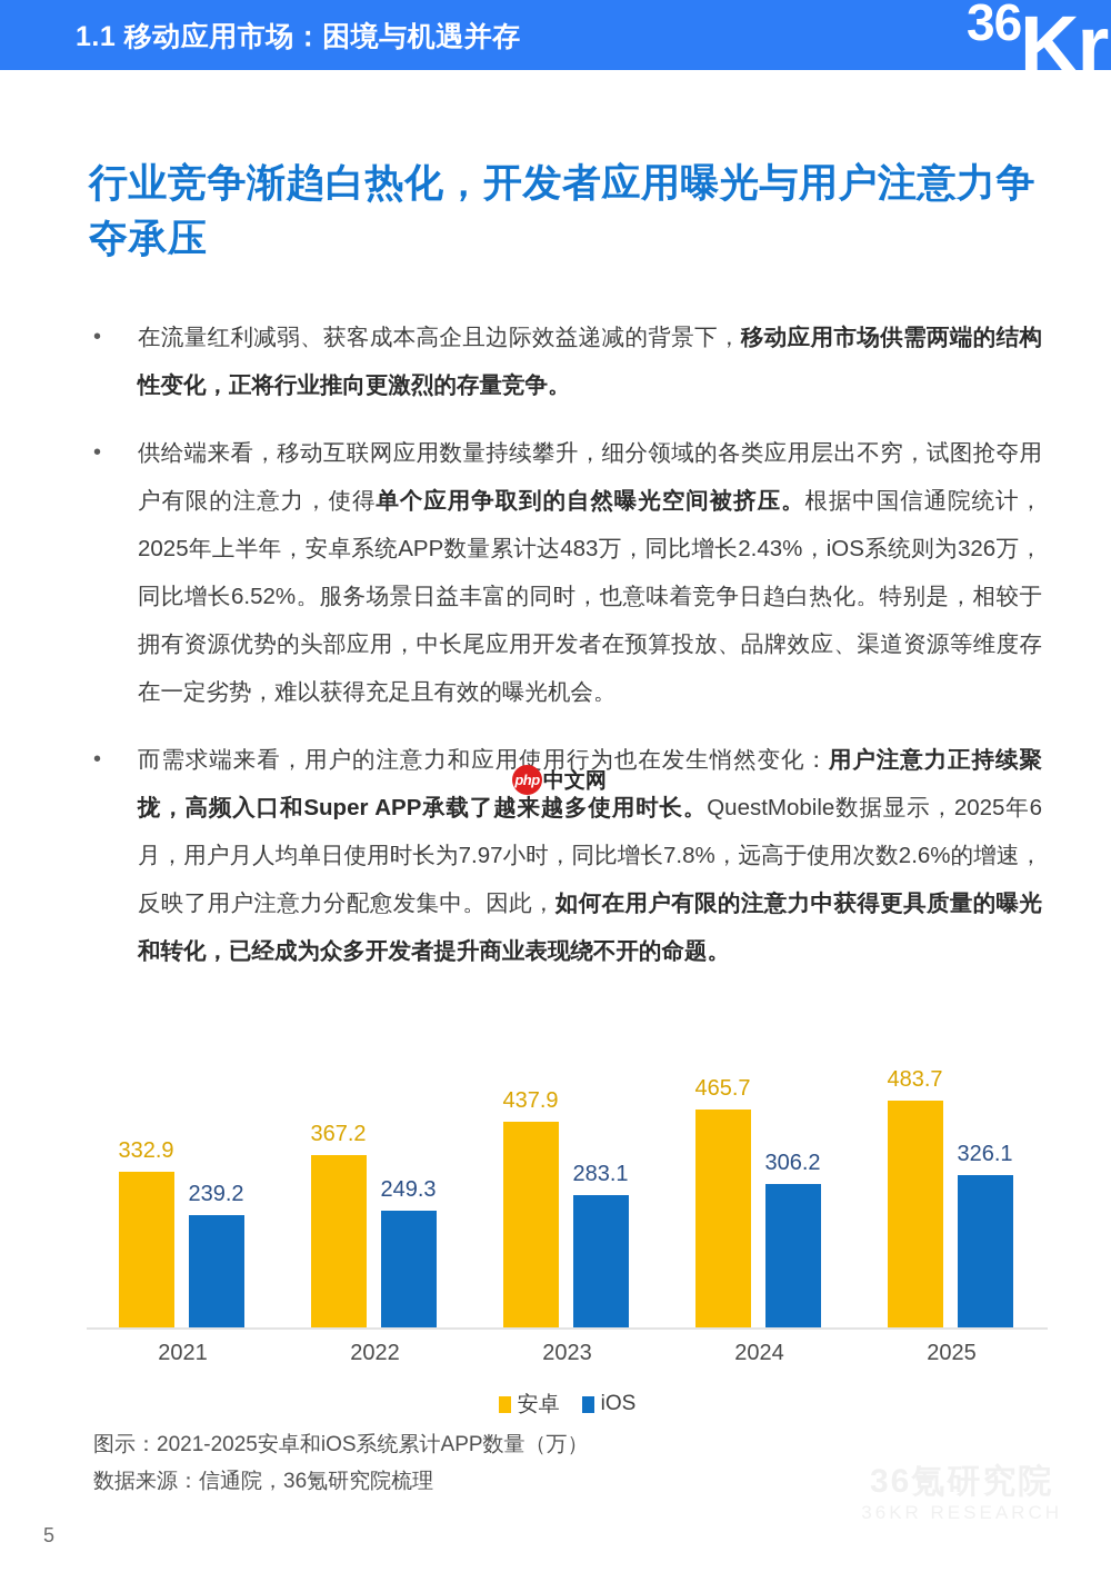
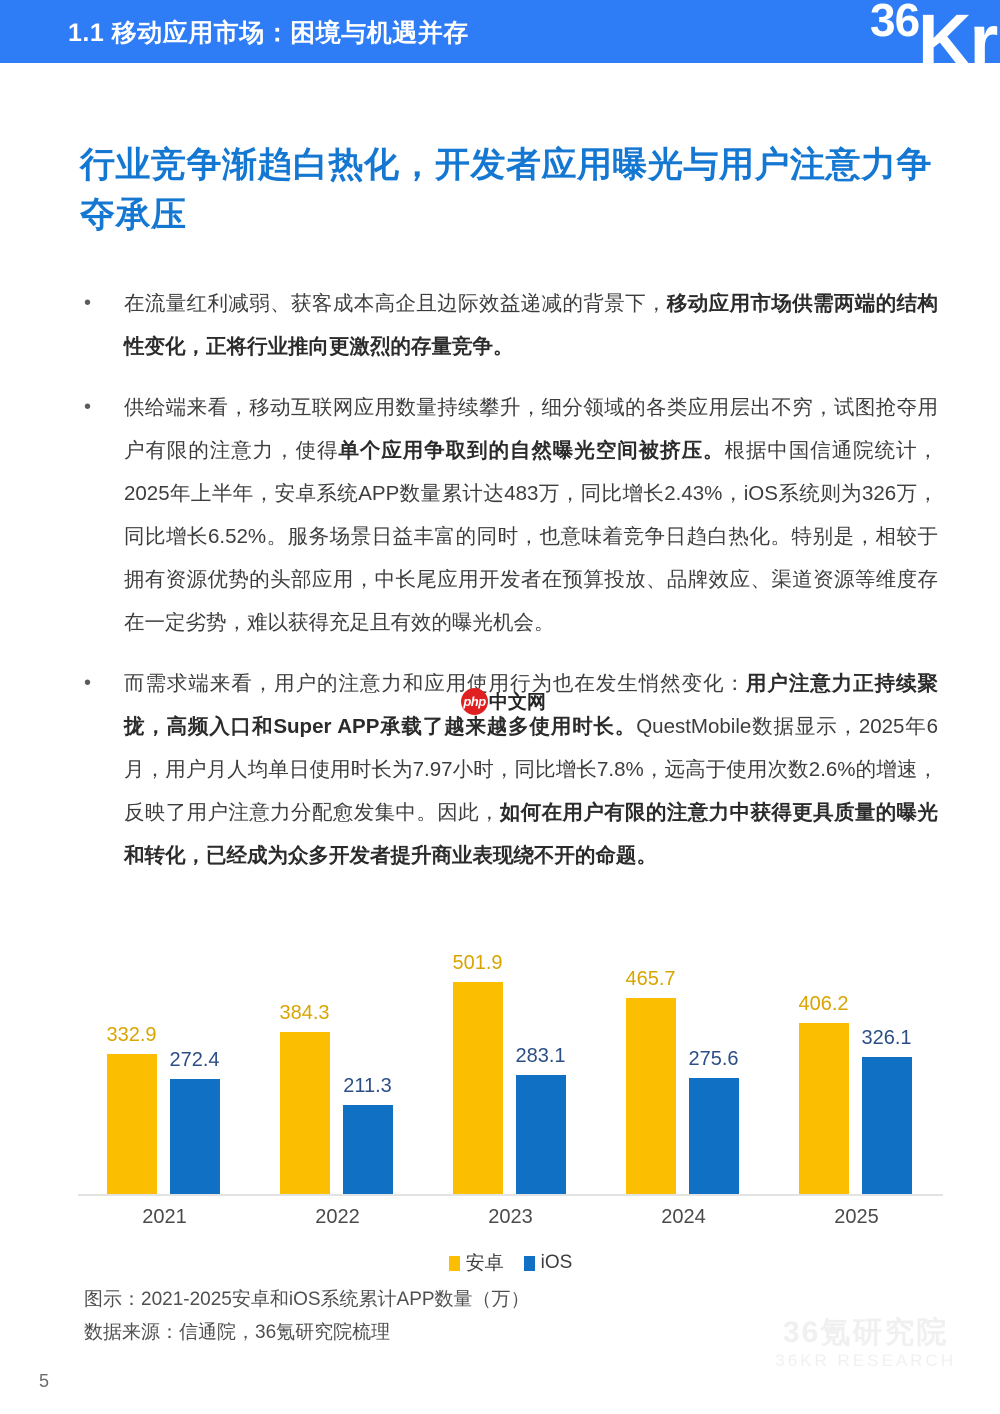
iOS/2021: 239.2 -> 272.4
安卓/2022: 367.2 -> 384.3
iOS/2022: 249.3 -> 211.3
安卓/2023: 437.9 -> 501.9
iOS/2024: 306.2 -> 275.6
安卓/2025: 483.7 -> 406.2
